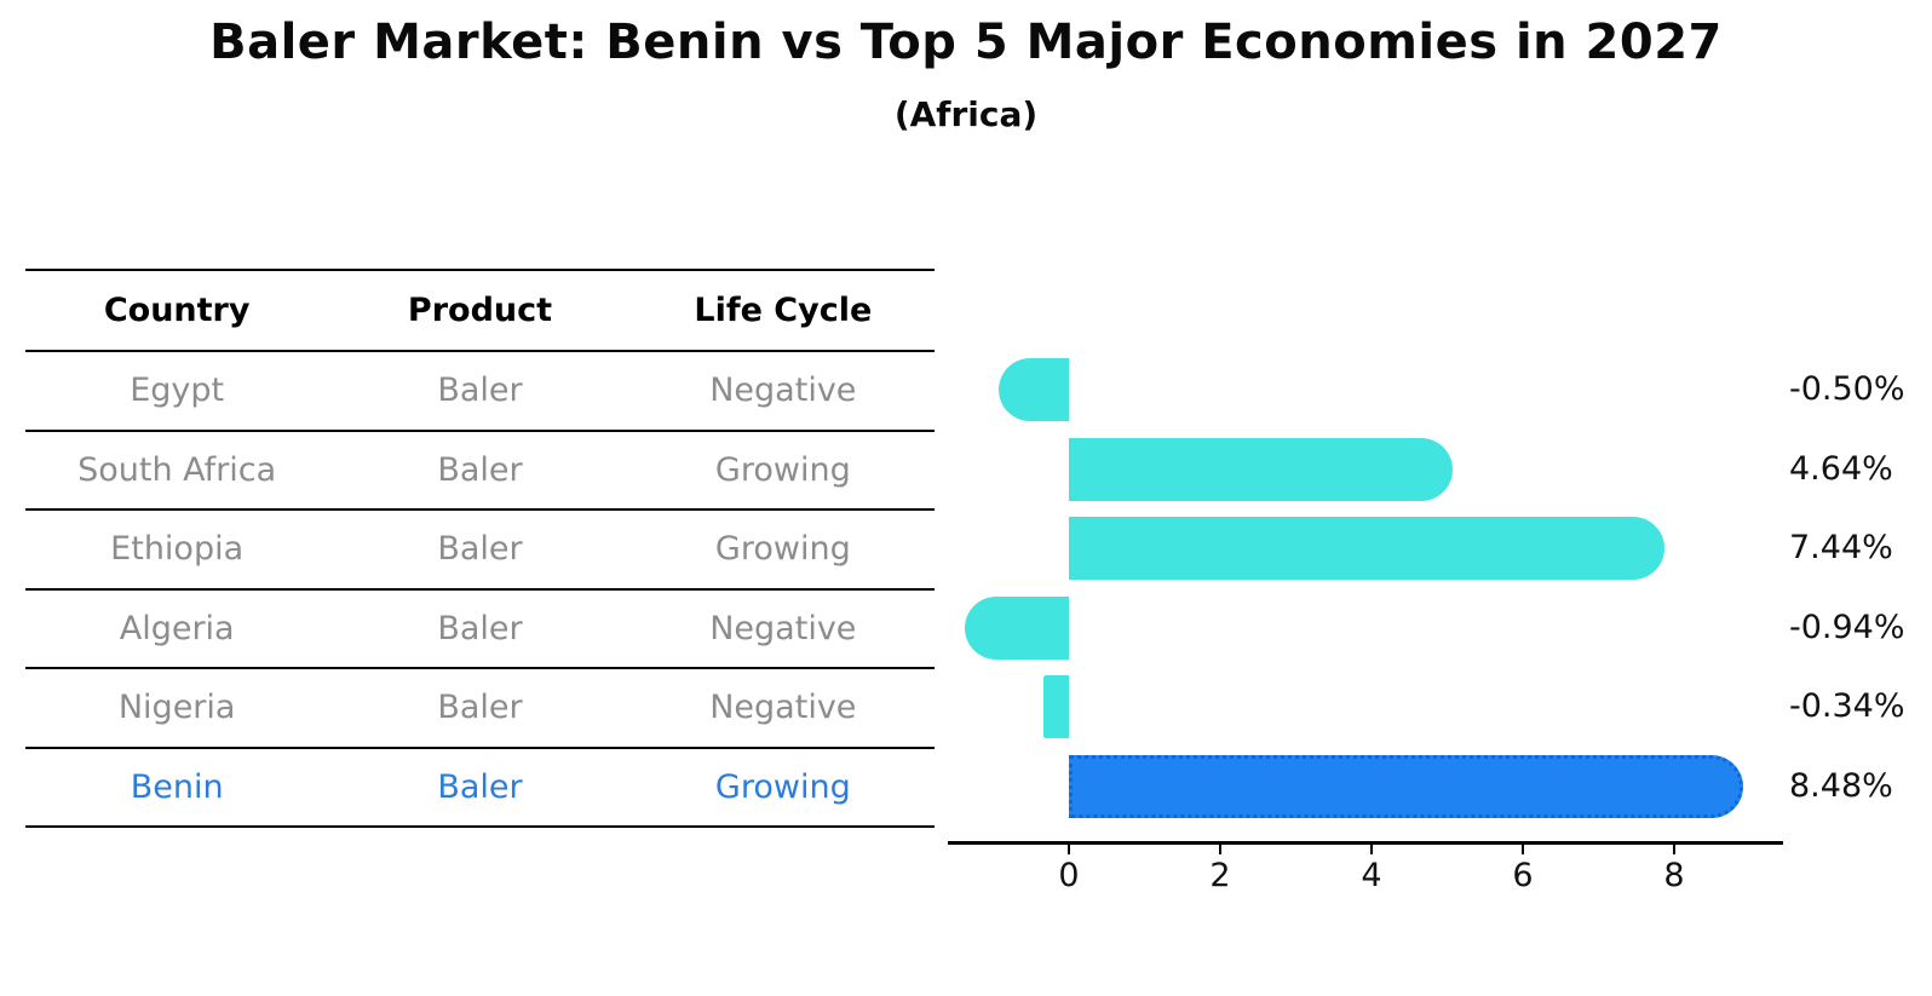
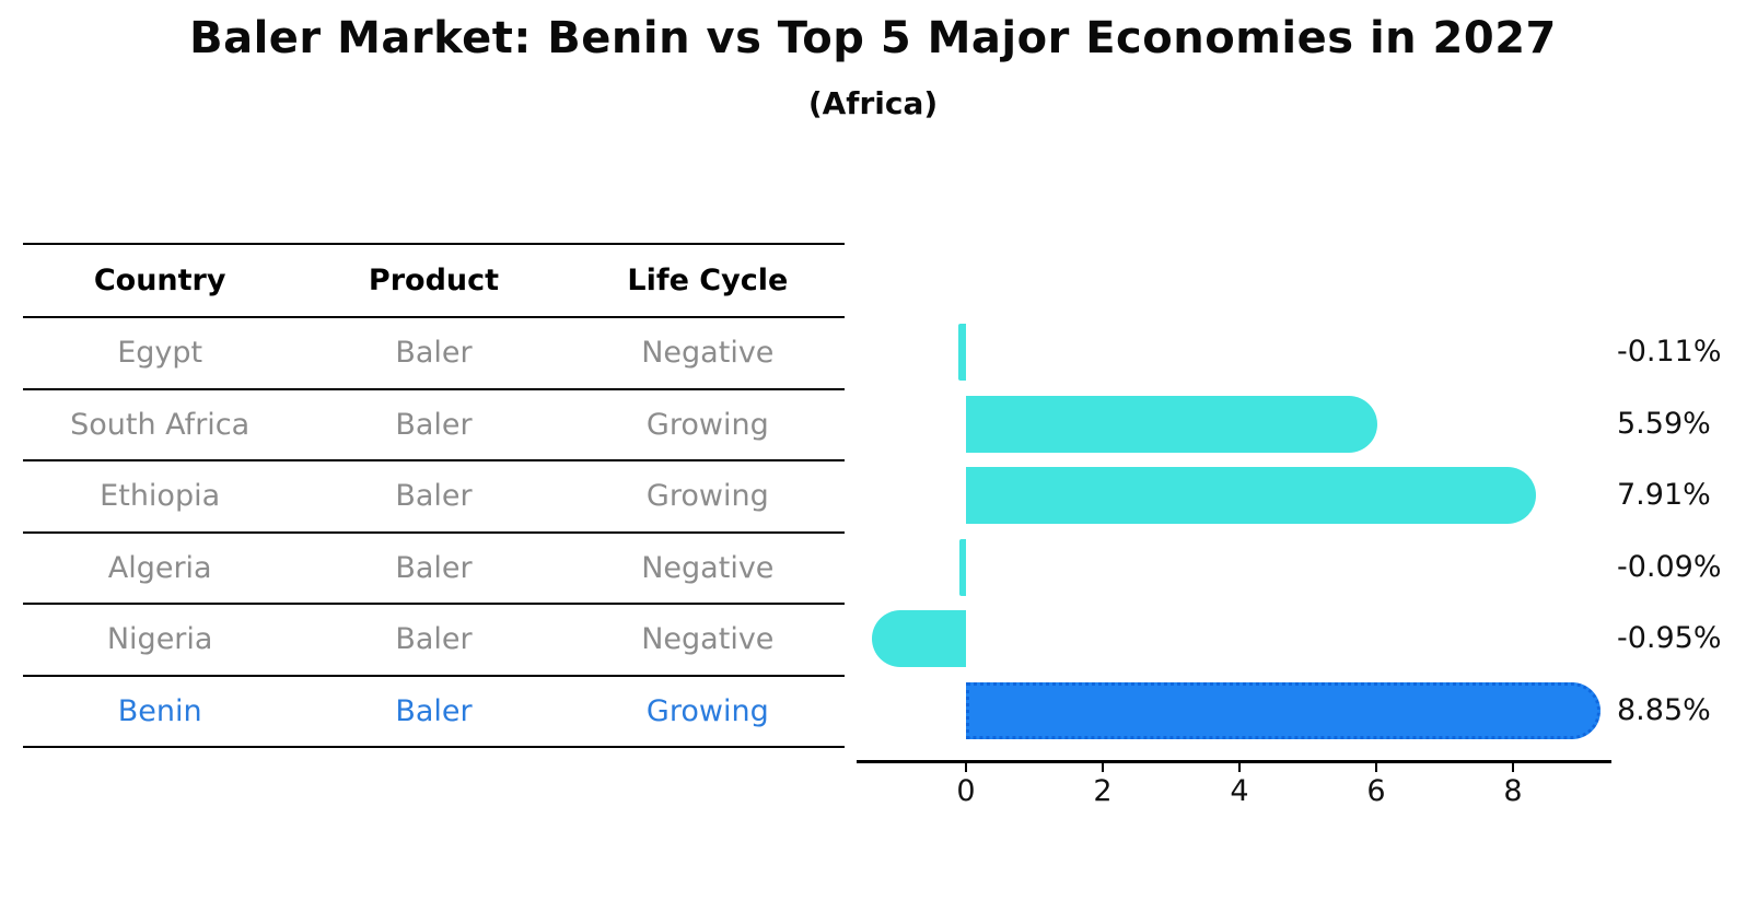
Egypt: -0.50% -> -0.11%
South Africa: 4.64% -> 5.59%
Ethiopia: 7.44% -> 7.91%
Algeria: -0.94% -> -0.09%
Nigeria: -0.34% -> -0.95%
Benin: 8.48% -> 8.85%
